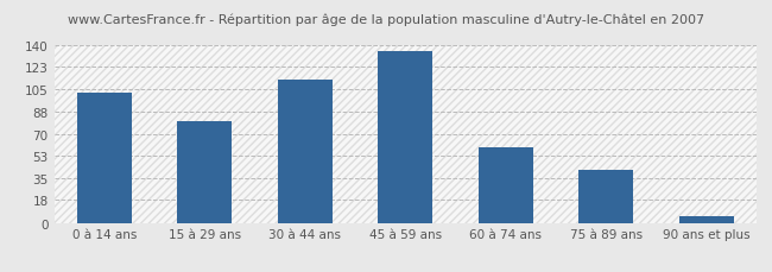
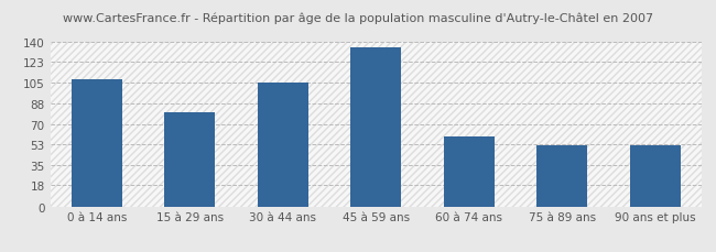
0 à 14 ans: 103 -> 108
30 à 44 ans: 113 -> 105
75 à 89 ans: 42 -> 52
90 ans et plus: 5 -> 52
